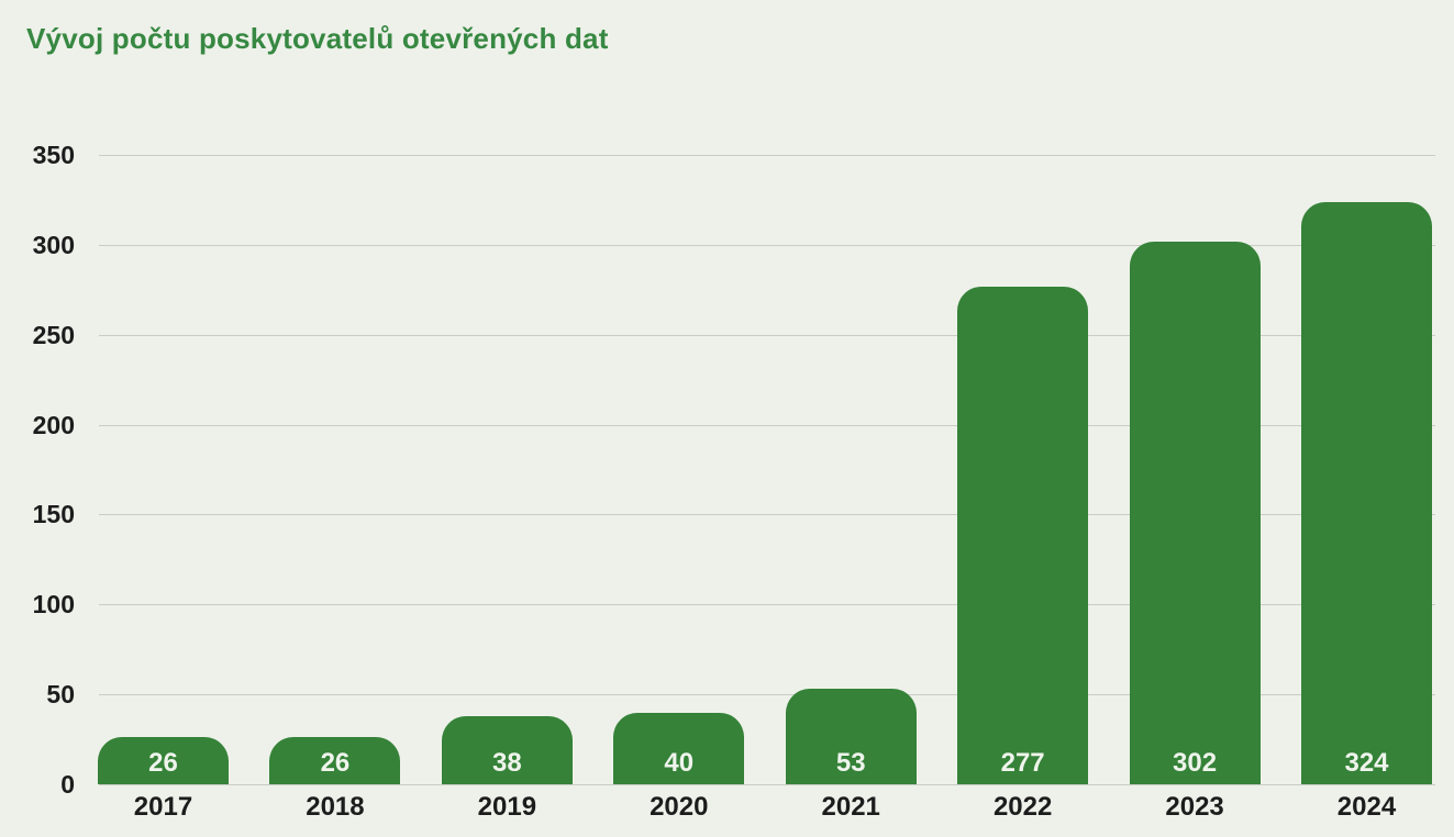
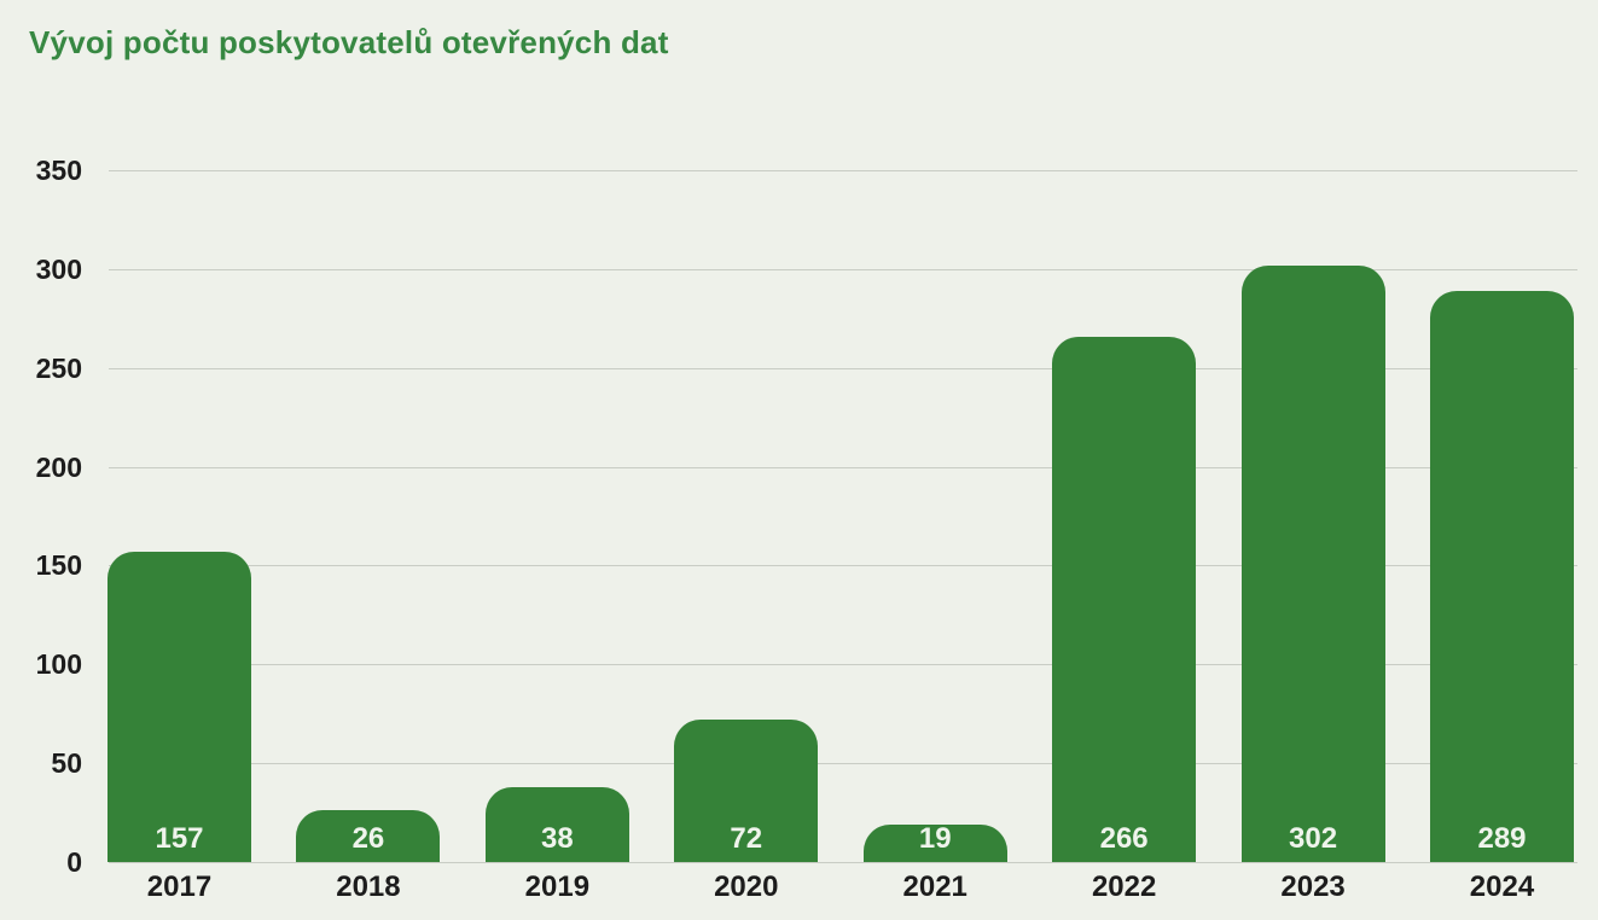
2017: 26 -> 157
2020: 40 -> 72
2021: 53 -> 19
2022: 277 -> 266
2024: 324 -> 289
